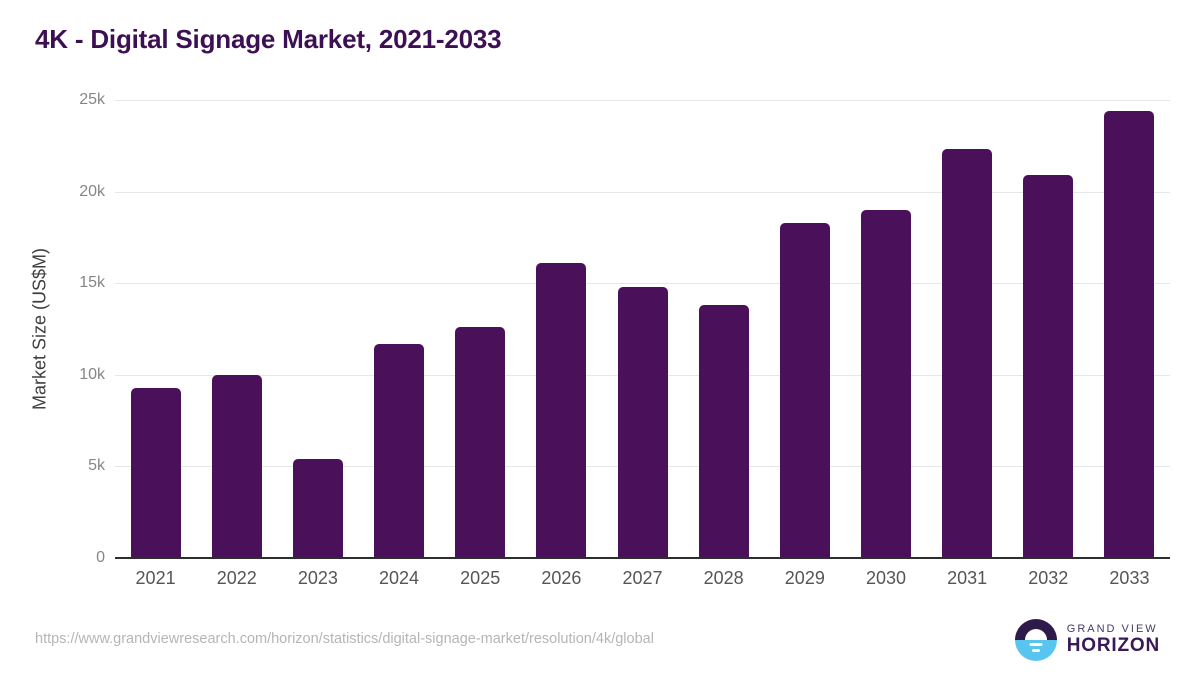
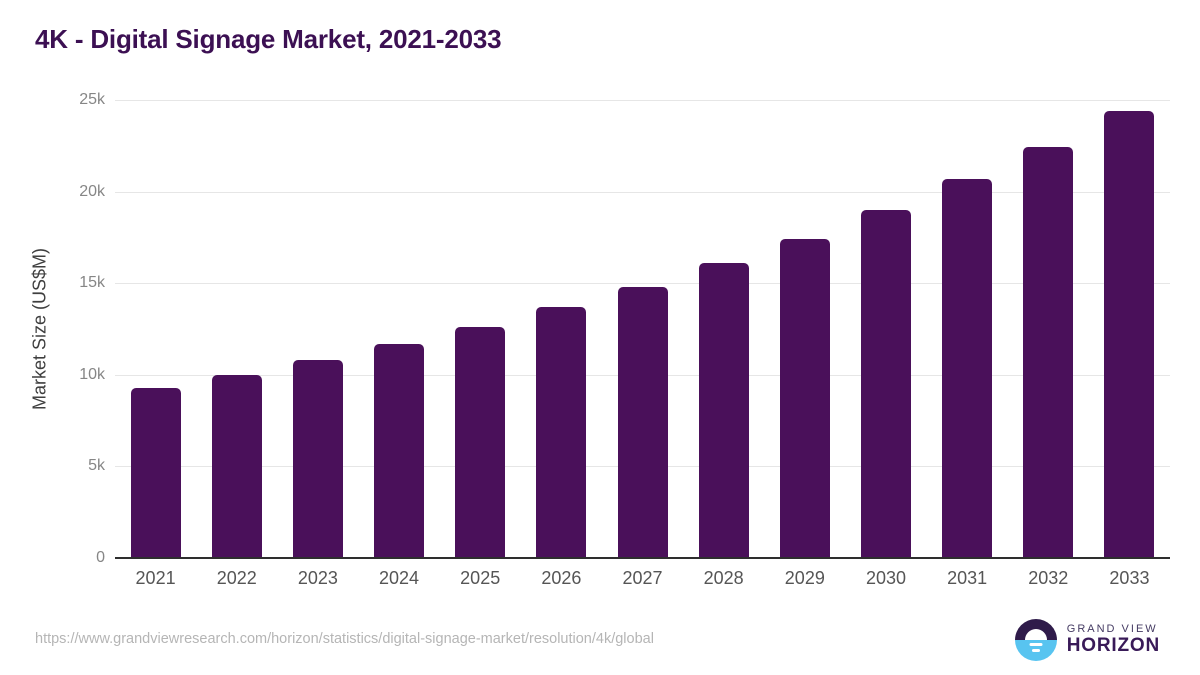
2023: 5.4k -> 10.8k
2026: 16.1k -> 13.7k
2028: 13.8k -> 16.1k
2029: 18.3k -> 17.4k
2031: 22.3k -> 20.7k
2032: 20.9k -> 22.4k
